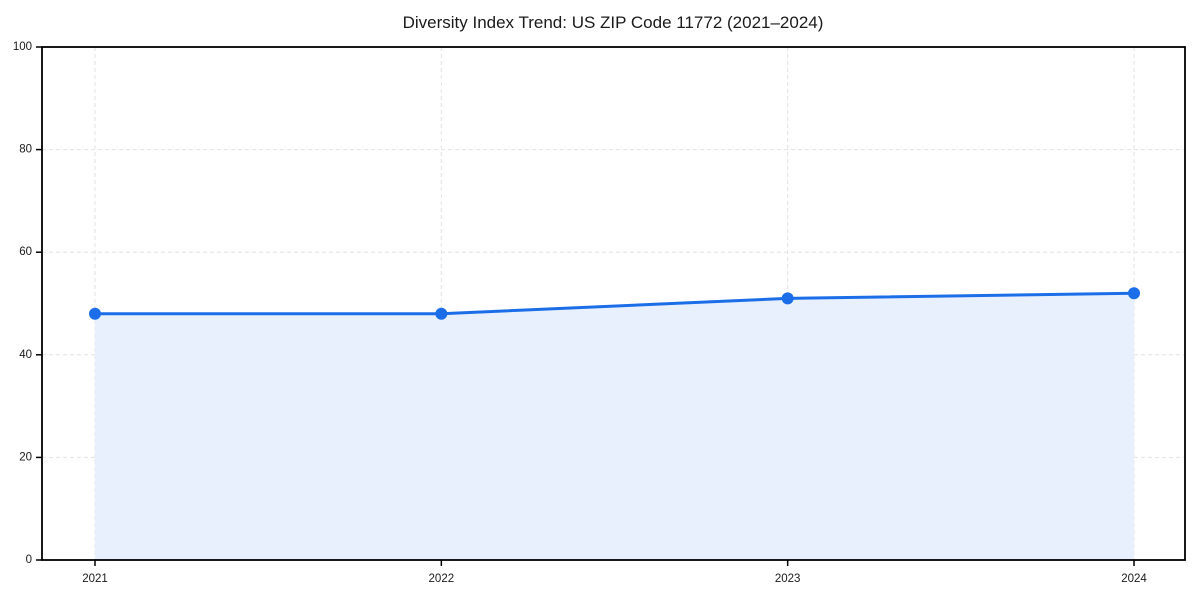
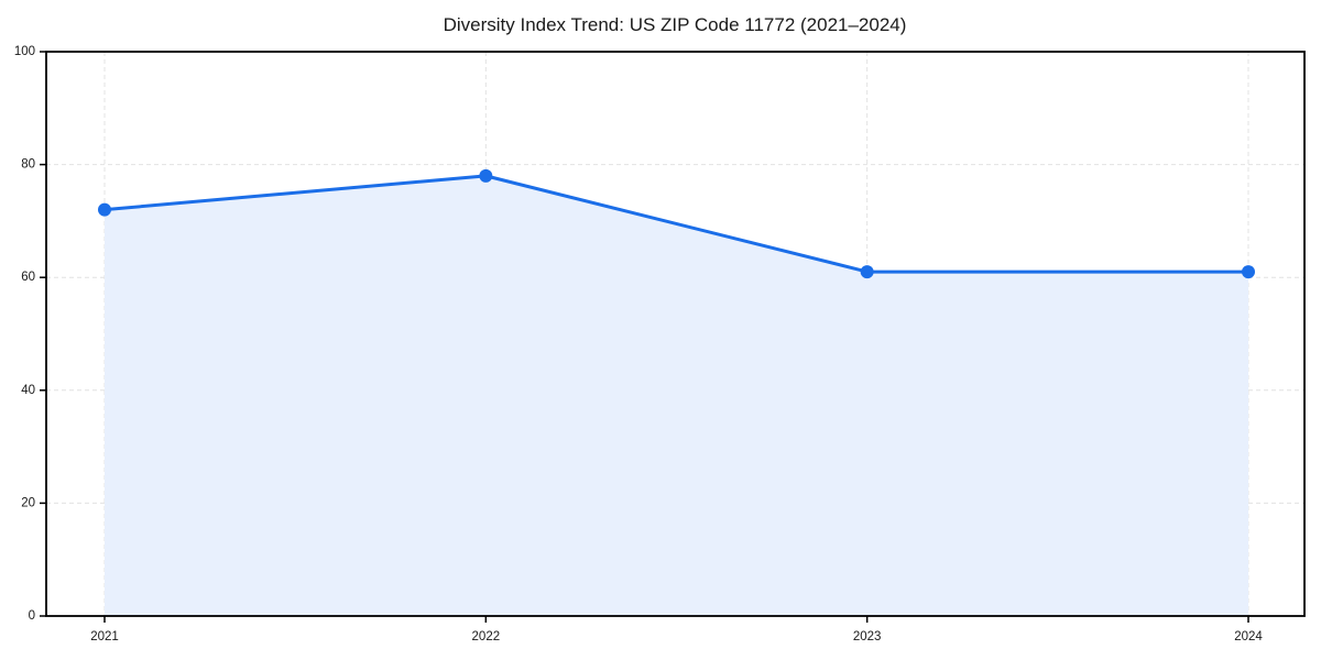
2021: 48 -> 72
2022: 48 -> 78
2023: 51 -> 61
2024: 52 -> 61
